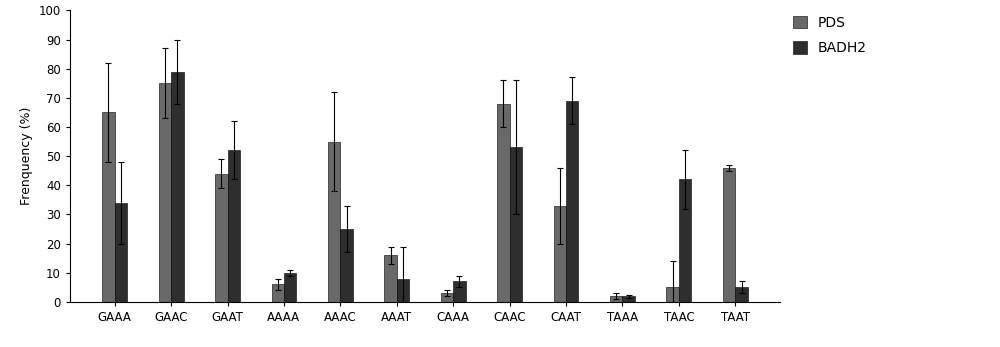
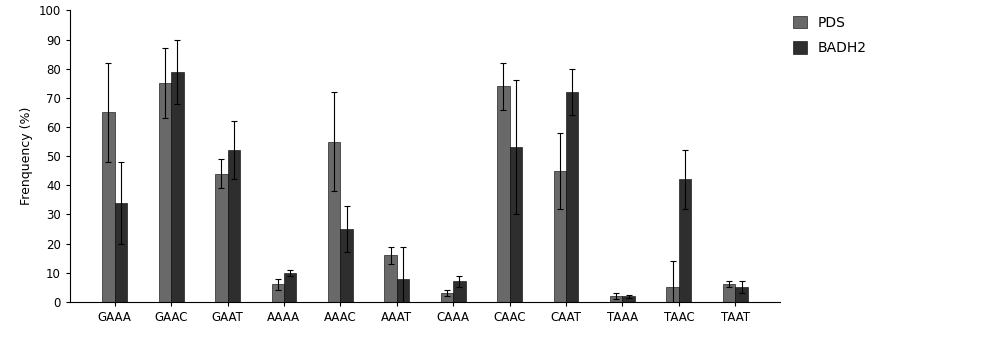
PDS/CAAC: 68 -> 74
PDS/CAAT: 33 -> 45
BADH2/CAAT: 69 -> 72
PDS/TAAT: 46 -> 6
